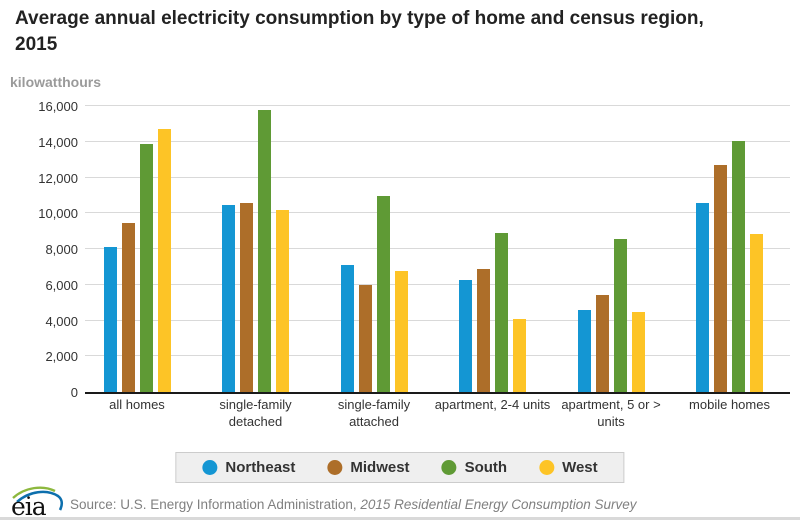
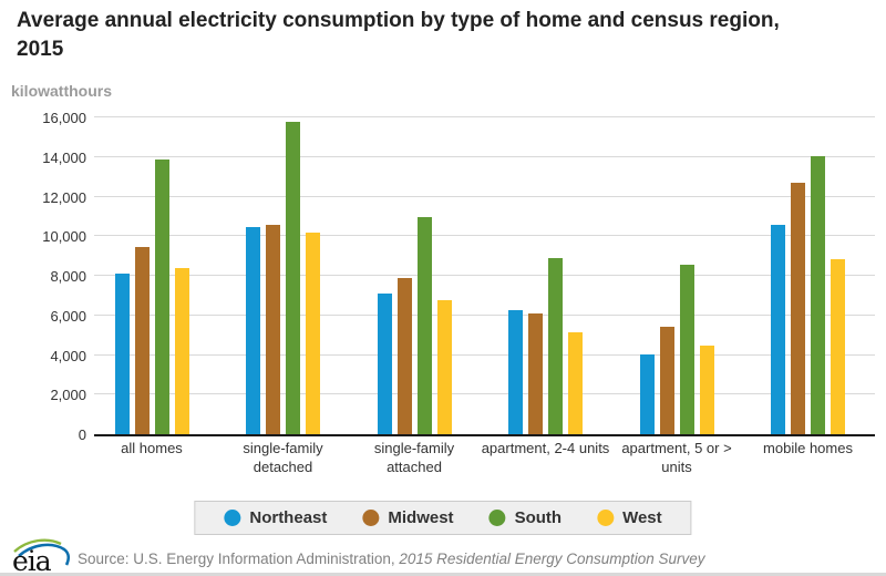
West/all homes: 14700 -> 8400
Midwest/single-family attached: 6000 -> 7900
Midwest/apartment, 2-4 units: 6900 -> 6100
West/apartment, 2-4 units: 4100 -> 5200
Northeast/apartment, 5 or > units: 4600 -> 4000
